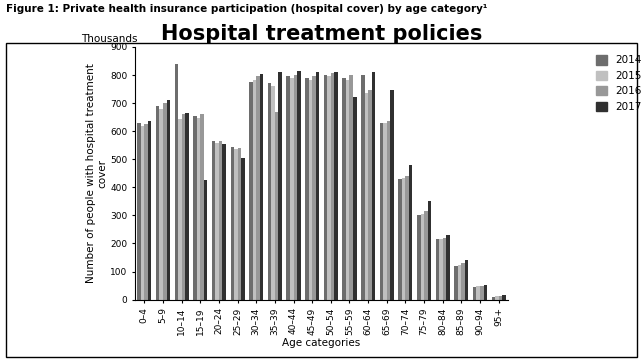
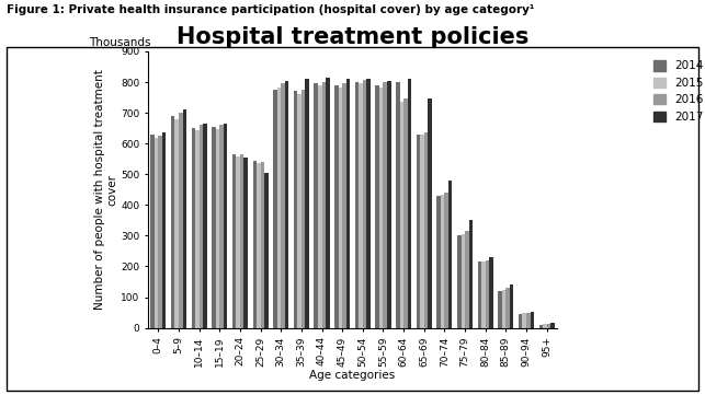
2014/10–14: 840 -> 650
2017/15–19: 425 -> 665
2016/35–39: 670 -> 775
2017/55–59: 720 -> 805
